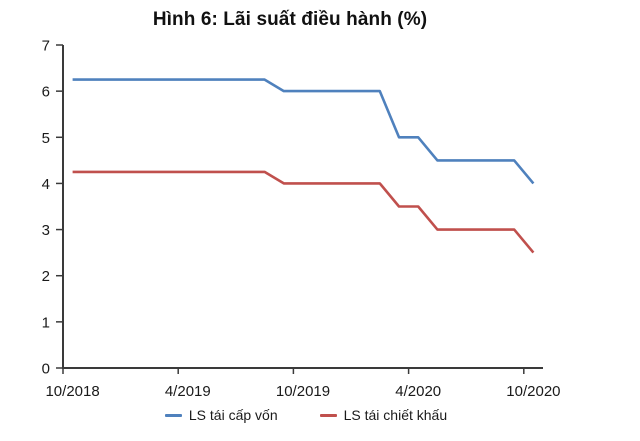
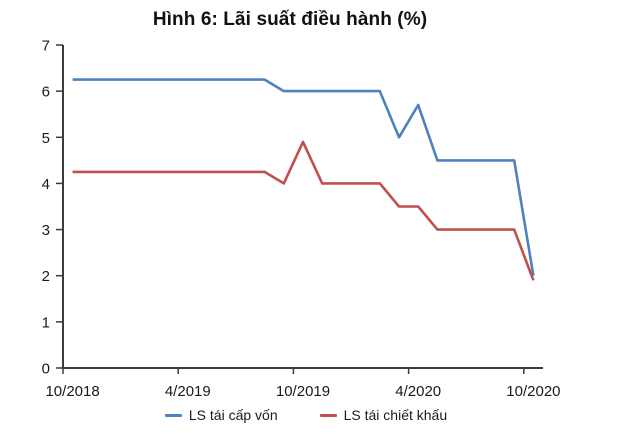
LS tái chiết khấu/10/2019: 4.0 -> 4.9
LS tái cấp vốn/4/2020: 5.0 -> 5.7
LS tái cấp vốn/10/2020: 4.0 -> 2.0
LS tái chiết khấu/10/2020: 2.5 -> 1.9
